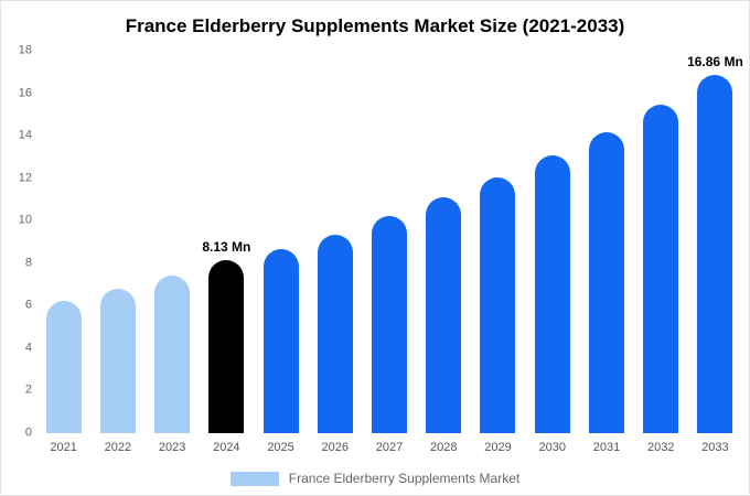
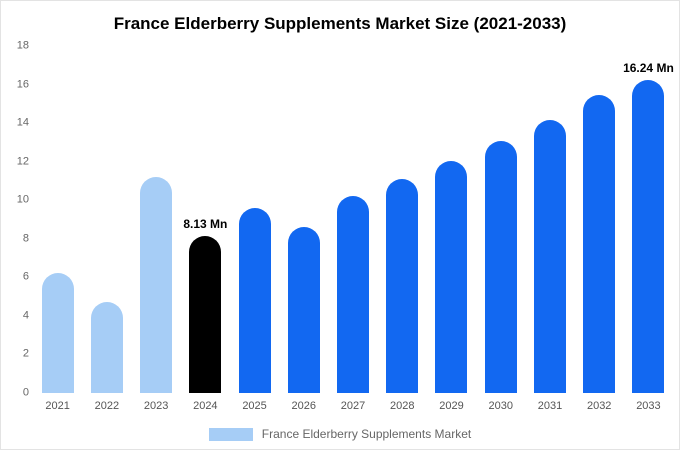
2022: 6.8 -> 4.7
2023: 7.4 -> 11.2
2025: 8.7 -> 9.6
2026: 9.3 -> 8.6
2033: 16.86 -> 16.24
